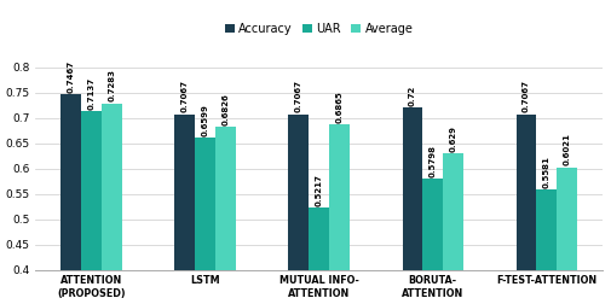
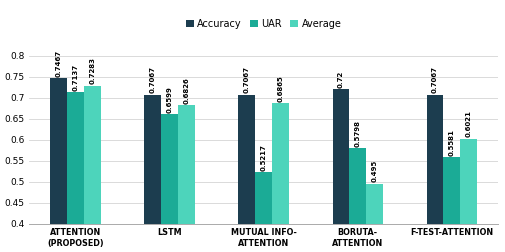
Average/BORUTA- ATTENTION: 0.629 -> 0.495
